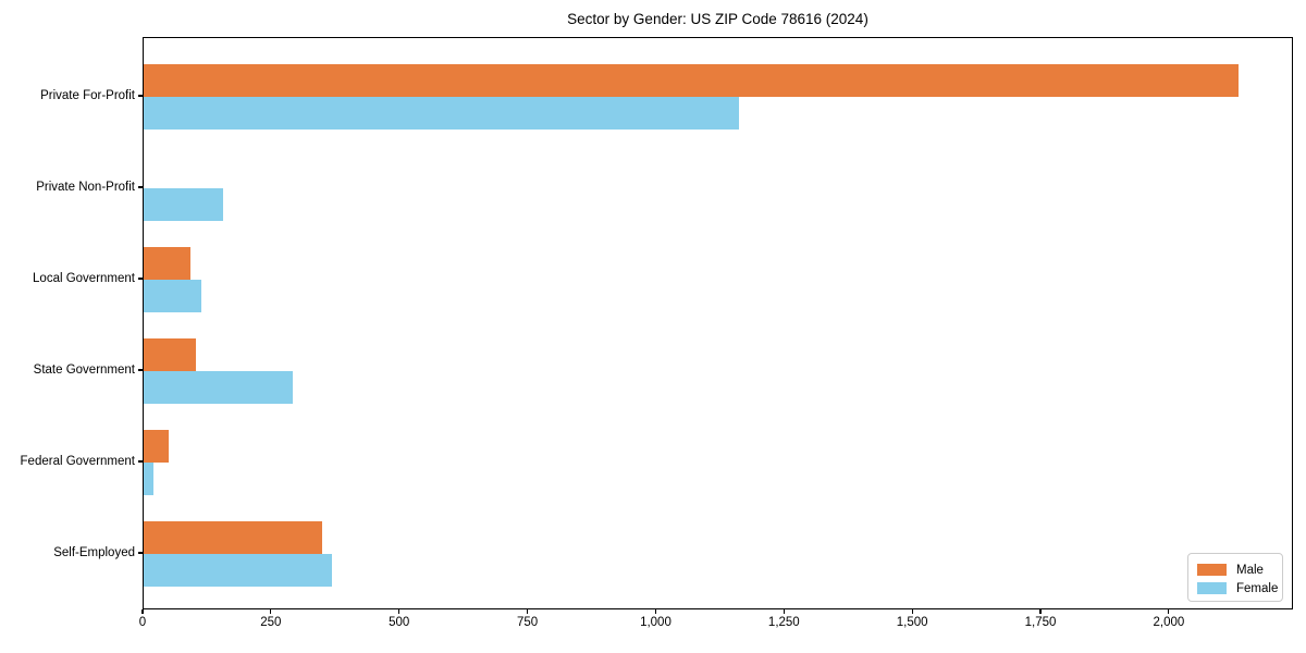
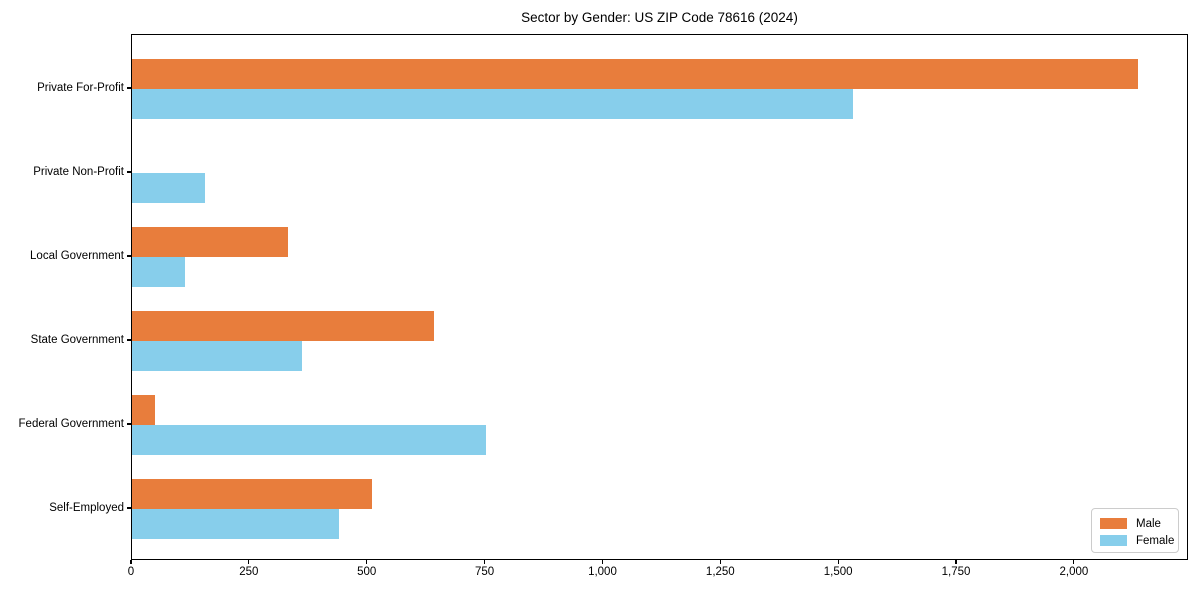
Female/Private For-Profit: 1160 -> 1530
Male/Local Government: 90 -> 330
Male/State Government: 100 -> 640
Female/State Government: 290 -> 360
Female/Federal Government: 20 -> 750
Male/Self-Employed: 350 -> 510
Female/Self-Employed: 370 -> 440
